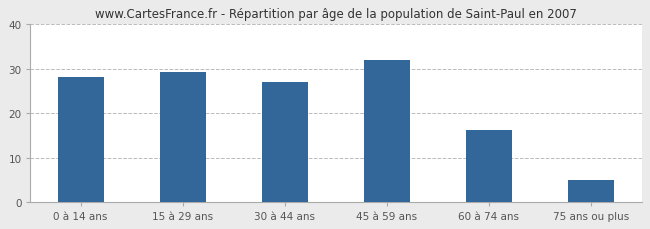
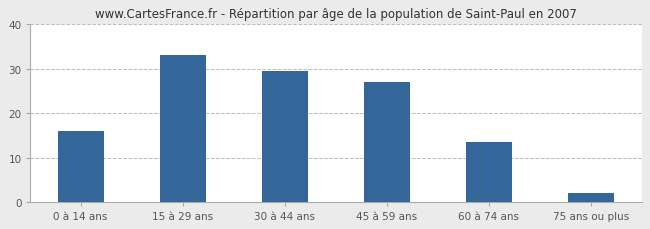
0 à 14 ans: 28.2 -> 16.0
15 à 29 ans: 29.2 -> 33.0
30 à 44 ans: 27.1 -> 29.5
45 à 59 ans: 32.0 -> 27.0
60 à 74 ans: 16.3 -> 13.5
75 ans ou plus: 5.1 -> 2.0
